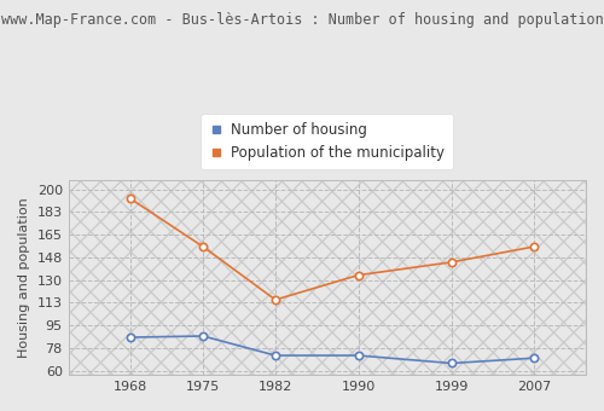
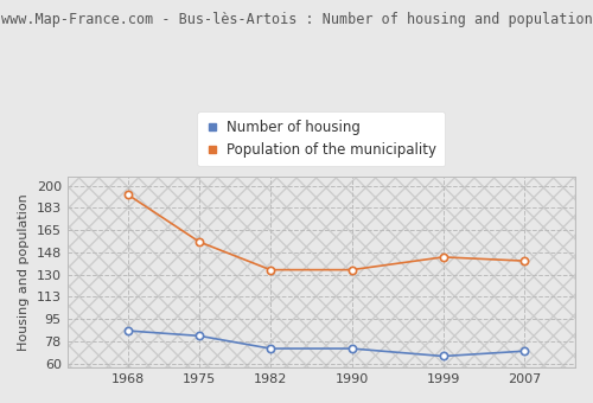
Number of housing/1975: 87 -> 82
Population of the municipality/1982: 115 -> 134
Population of the municipality/2007: 156 -> 141
